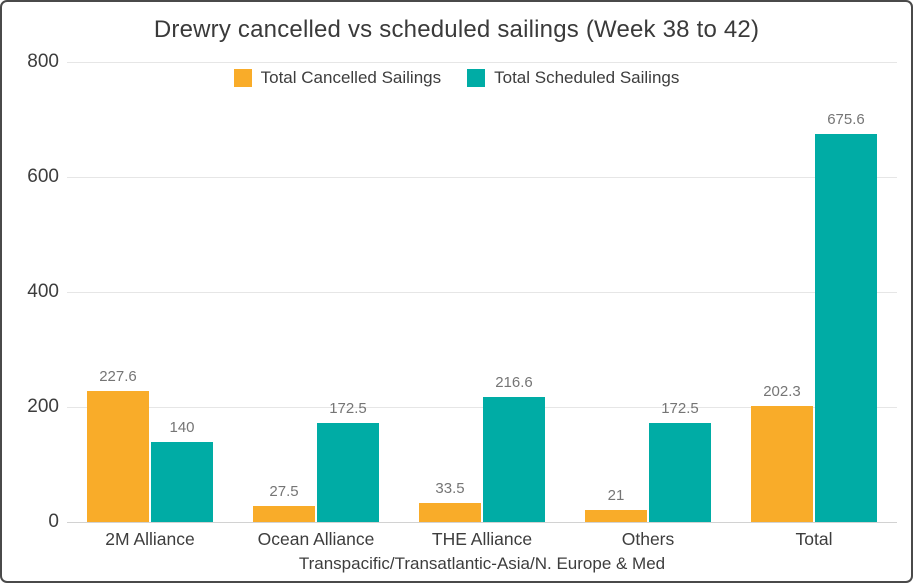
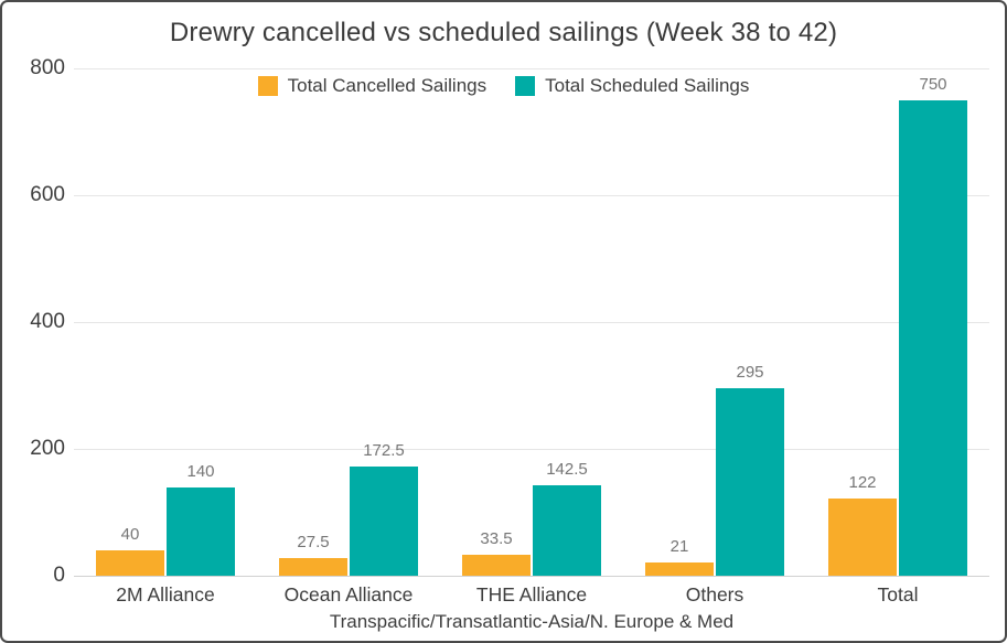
Total Cancelled Sailings/2M Alliance: 227.6 -> 40
Total Scheduled Sailings/THE Alliance: 216.6 -> 142.5
Total Scheduled Sailings/Others: 172.5 -> 295
Total Cancelled Sailings/Total: 202.3 -> 122
Total Scheduled Sailings/Total: 675.6 -> 750
